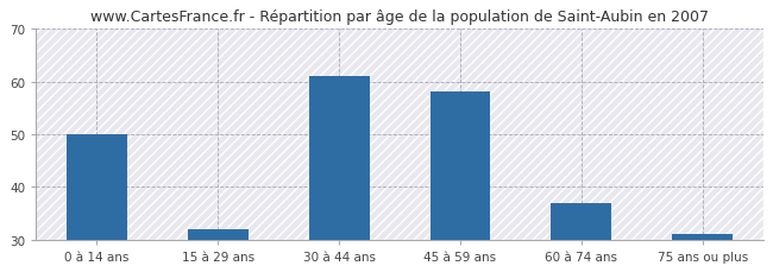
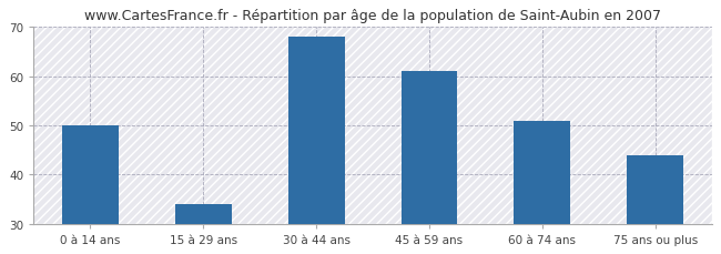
15 à 29 ans: 32 -> 34
30 à 44 ans: 61 -> 68
45 à 59 ans: 58 -> 61
60 à 74 ans: 37 -> 51
75 ans ou plus: 31 -> 44
